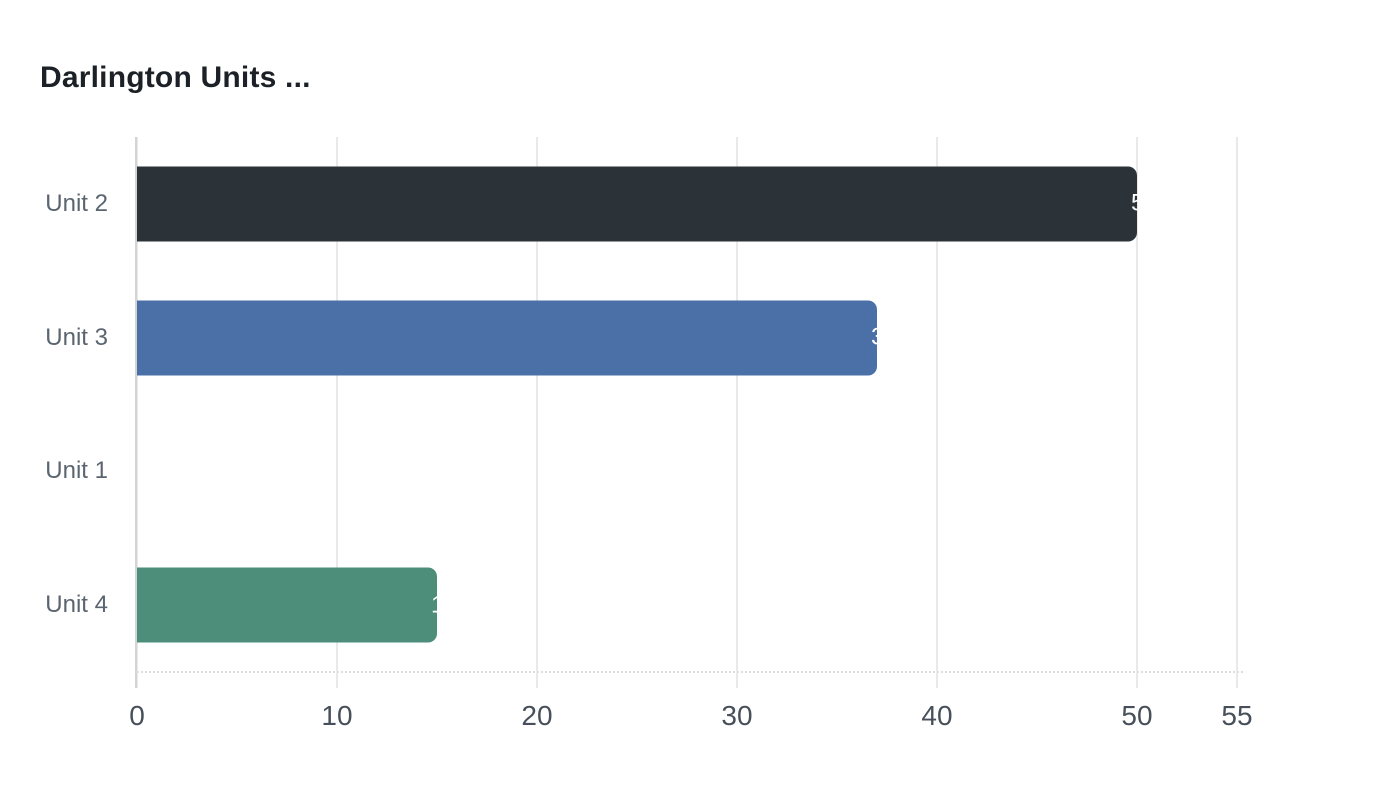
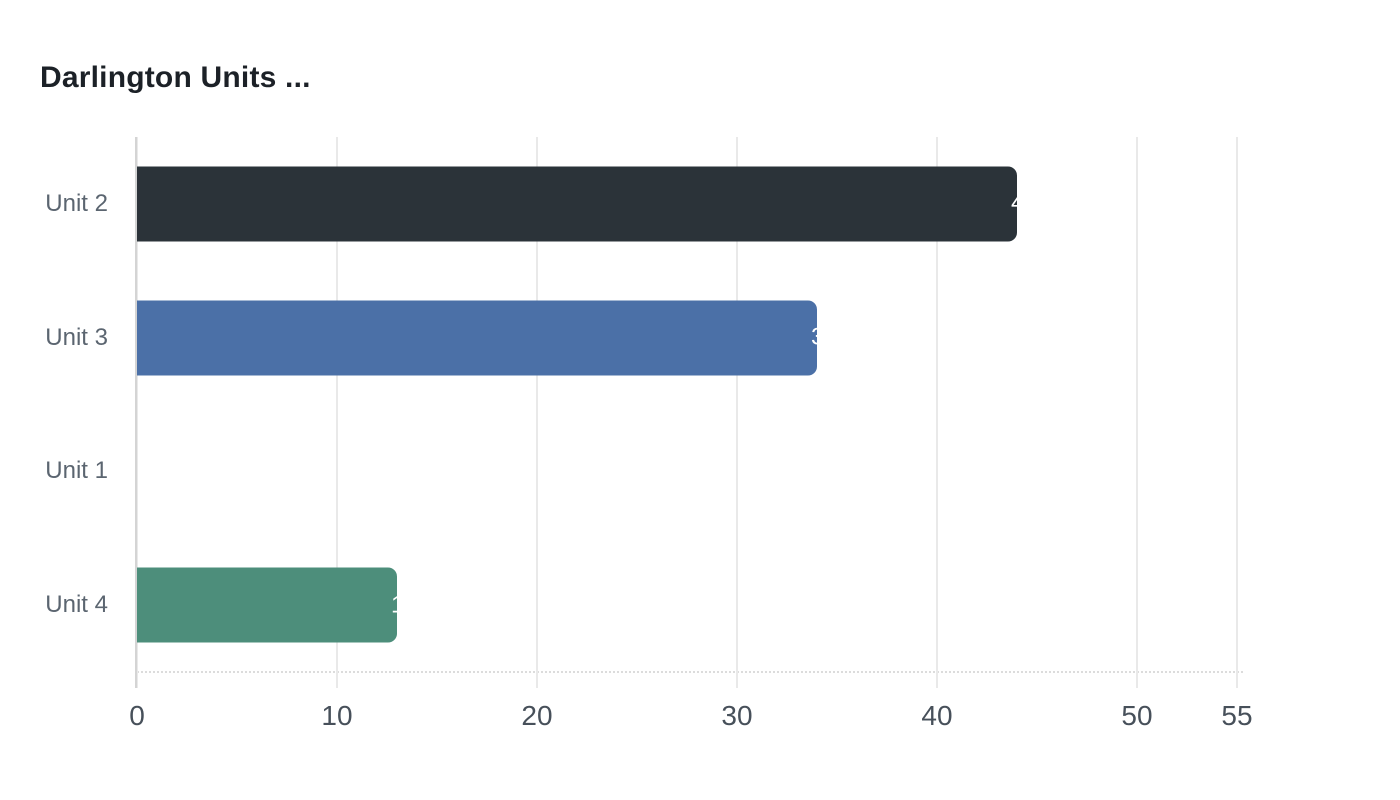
Unit 2: 50 -> 44
Unit 3: 37 -> 34
Unit 4: 15 -> 13
